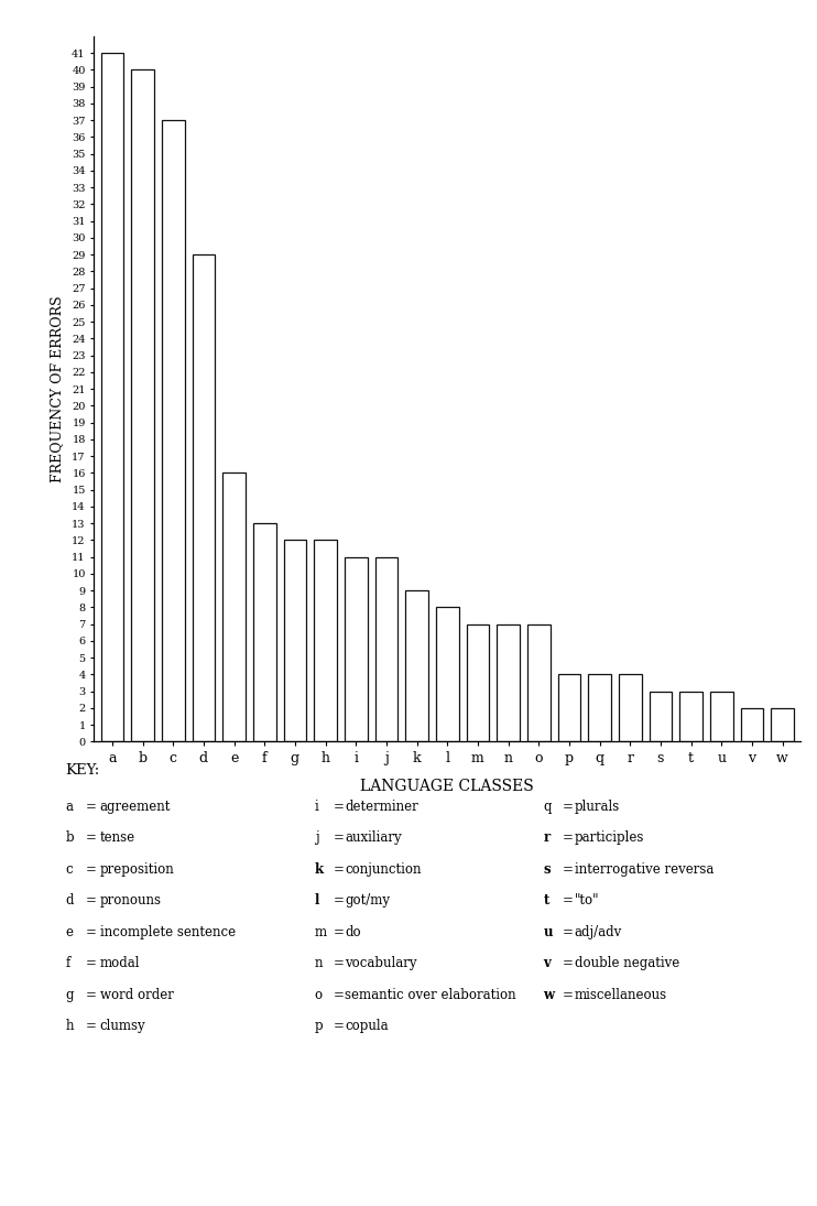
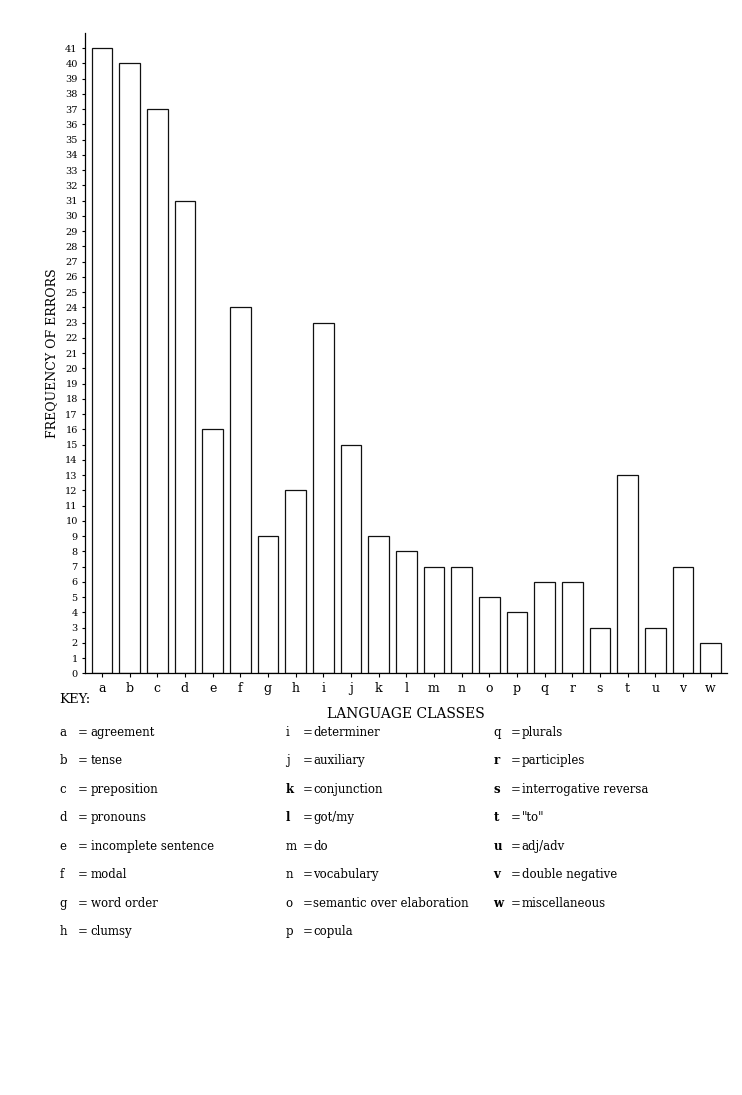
d: 29 -> 31
f: 13 -> 24
g: 12 -> 9
i: 11 -> 23
j: 11 -> 15
o: 7 -> 5
q: 4 -> 6
r: 4 -> 6
t: 3 -> 13
v: 2 -> 7
